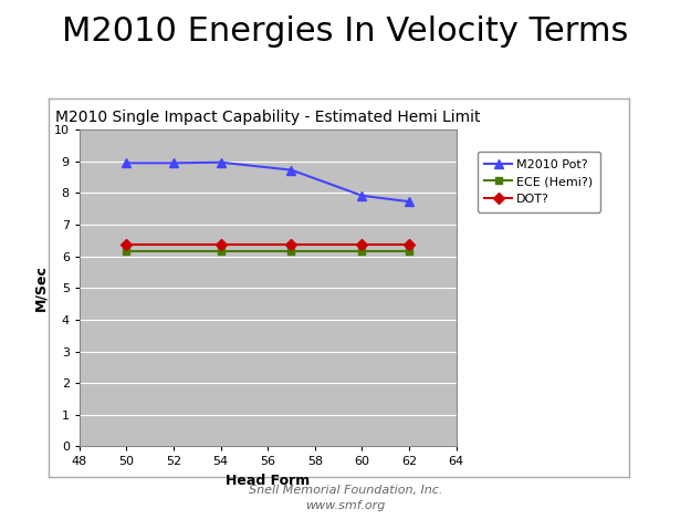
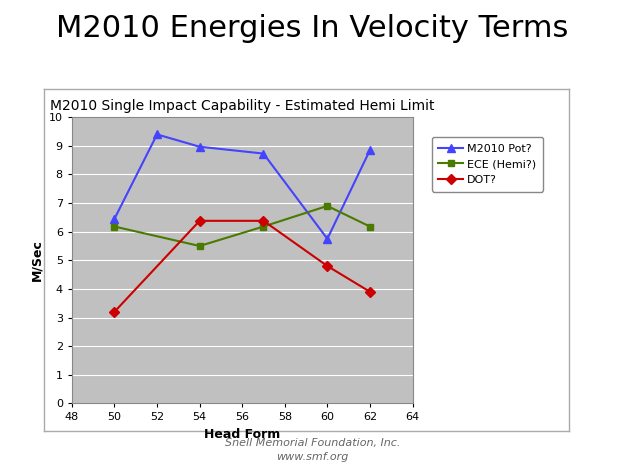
M2010 Pot?/50: 8.95 -> 6.45
DOT?/50: 6.38 -> 3.20
M2010 Pot?/52: 8.95 -> 9.40
ECE (Hemi?)/54: 6.18 -> 5.50
M2010 Pot?/60: 7.92 -> 5.75
ECE (Hemi?)/60: 6.18 -> 6.90
DOT?/60: 6.38 -> 4.80
M2010 Pot?/62: 7.73 -> 8.85
DOT?/62: 6.38 -> 3.90
